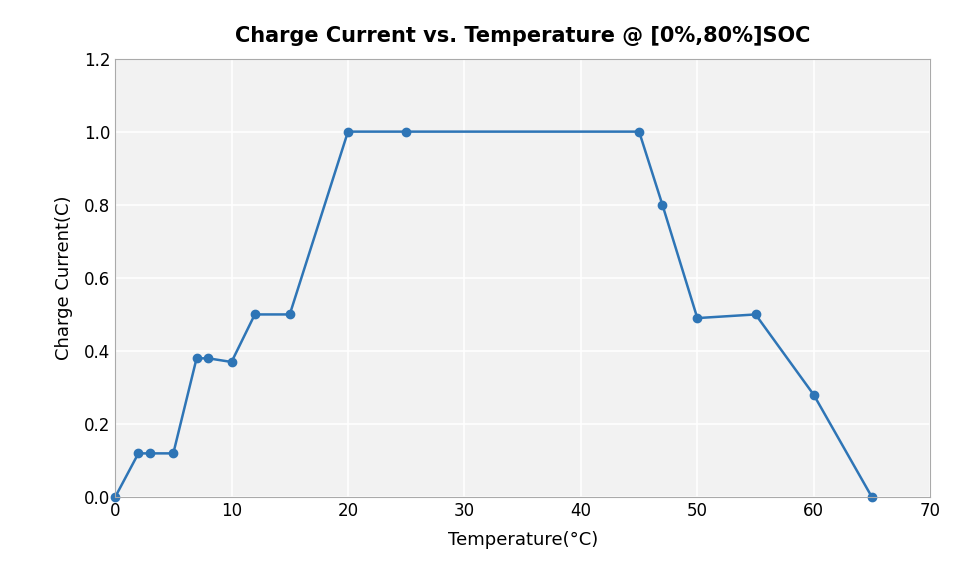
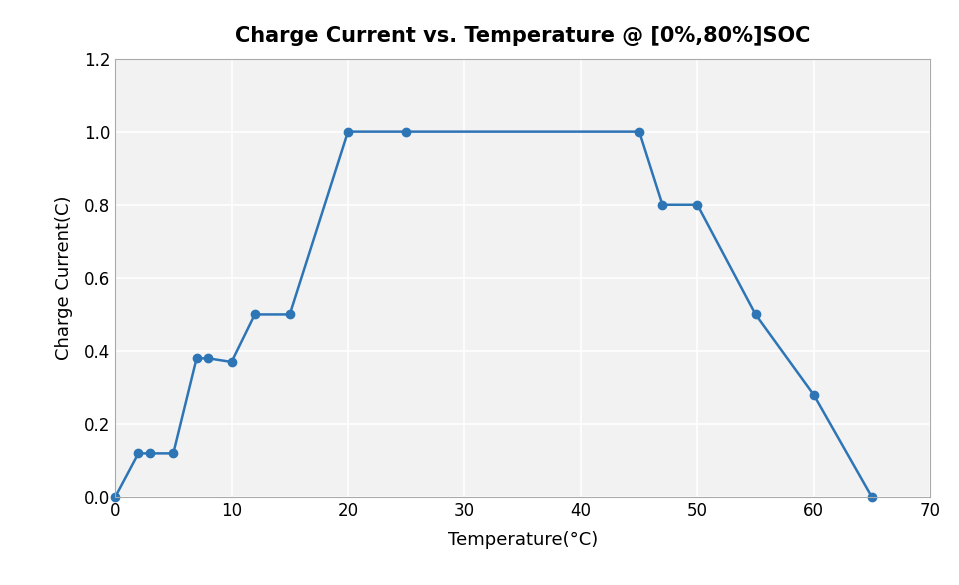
50: 0.49 -> 0.80
